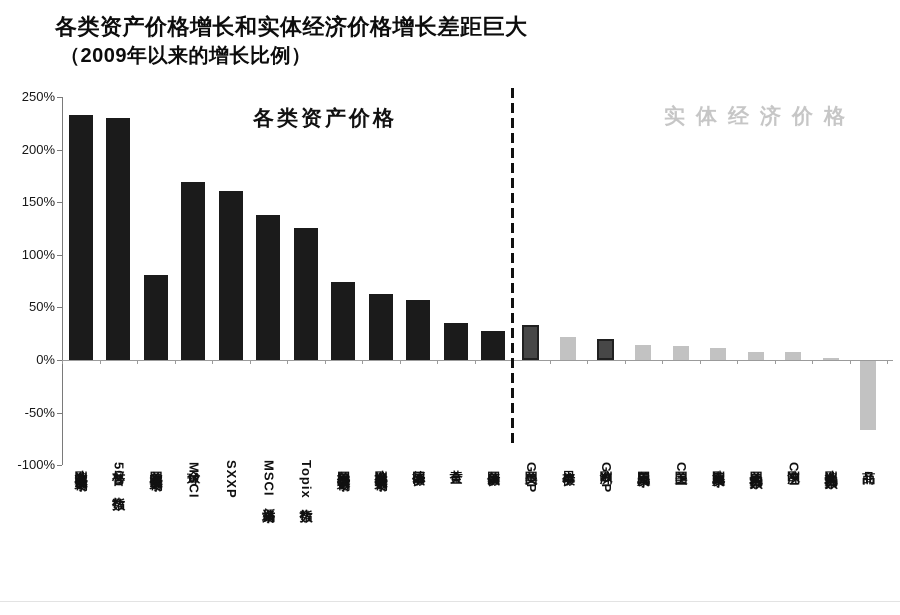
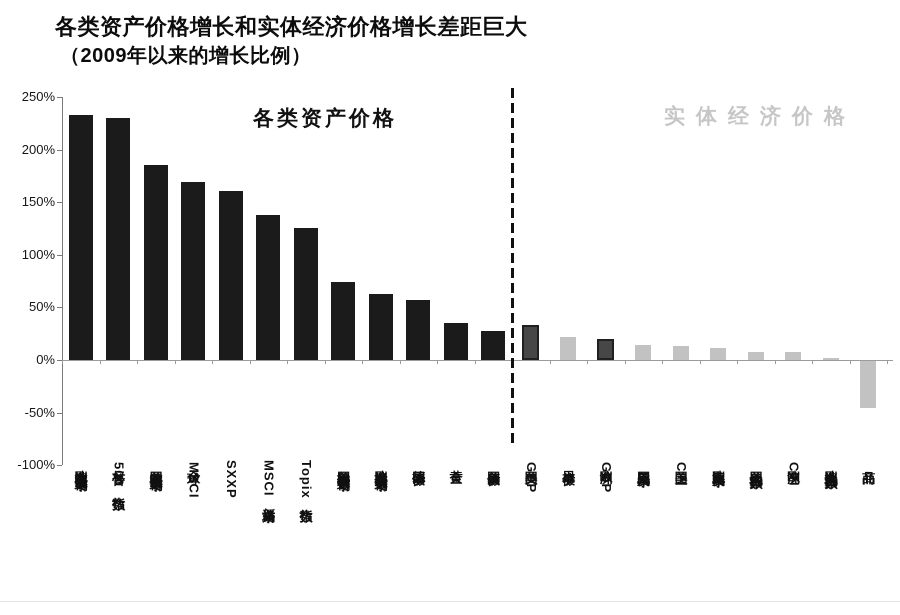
美国高收益债券市场: 81% -> 185%
商品: -66% -> -45%
